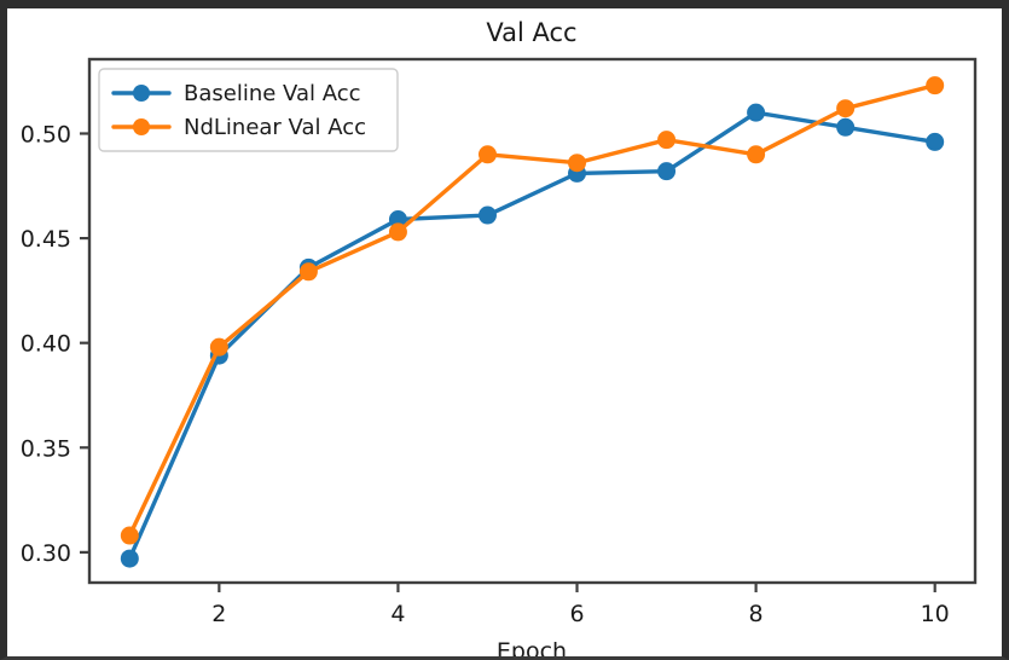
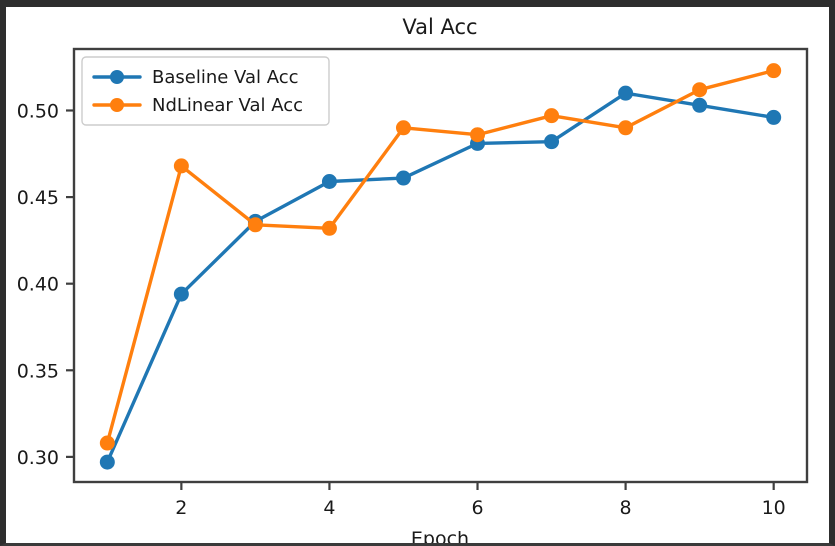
NdLinear Val Acc/2: 0.398 -> 0.468
NdLinear Val Acc/4: 0.453 -> 0.432
